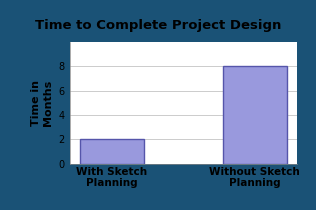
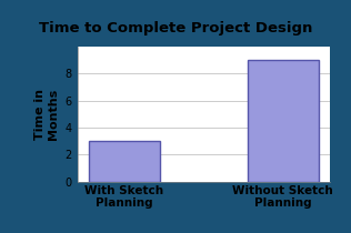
With Sketch Planning: 2 -> 3
Without Sketch Planning: 8 -> 9
